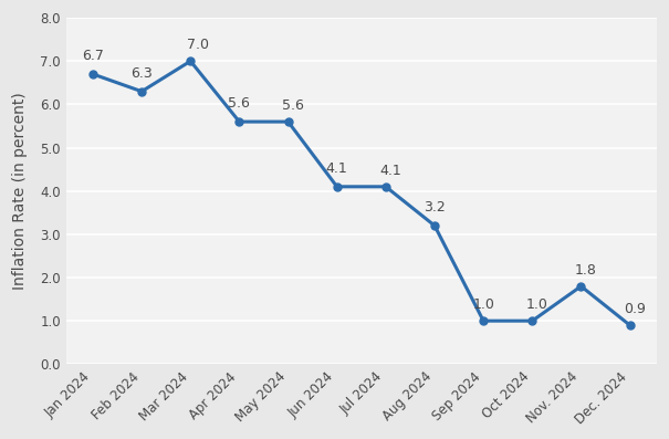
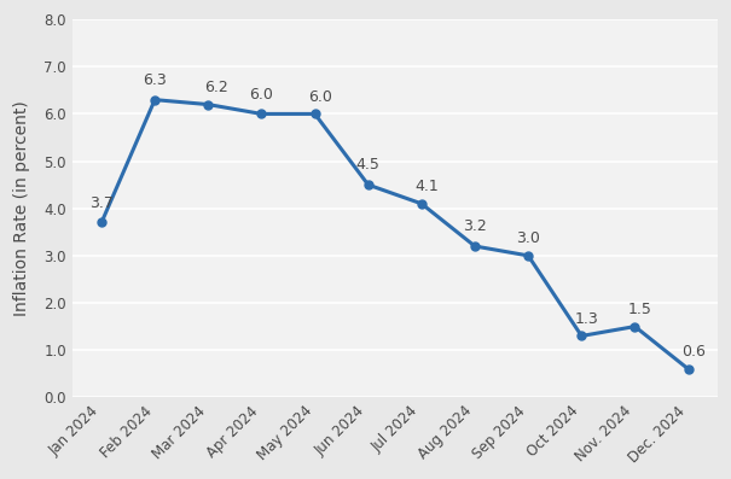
Jan 2024: 6.7 -> 3.7
Mar 2024: 7.0 -> 6.2
Apr 2024: 5.6 -> 6.0
May 2024: 5.6 -> 6.0
Jun 2024: 4.1 -> 4.5
Sep 2024: 1.0 -> 3.0
Oct 2024: 1.0 -> 1.3
Nov. 2024: 1.8 -> 1.5
Dec. 2024: 0.9 -> 0.6
